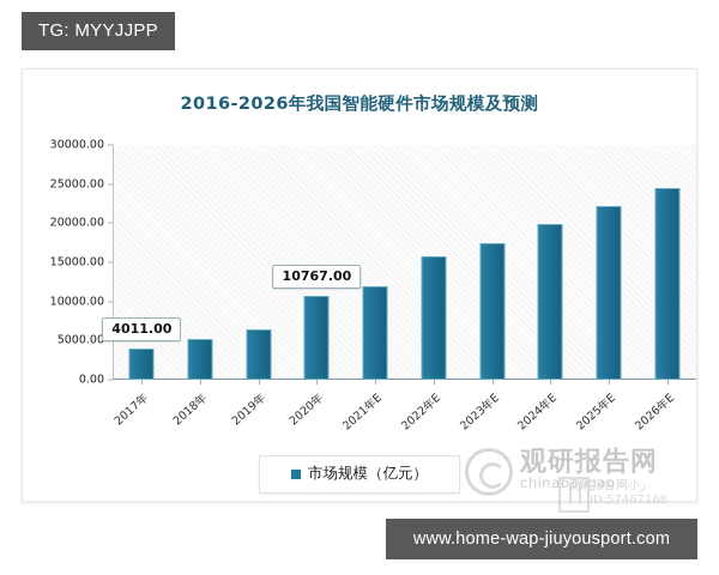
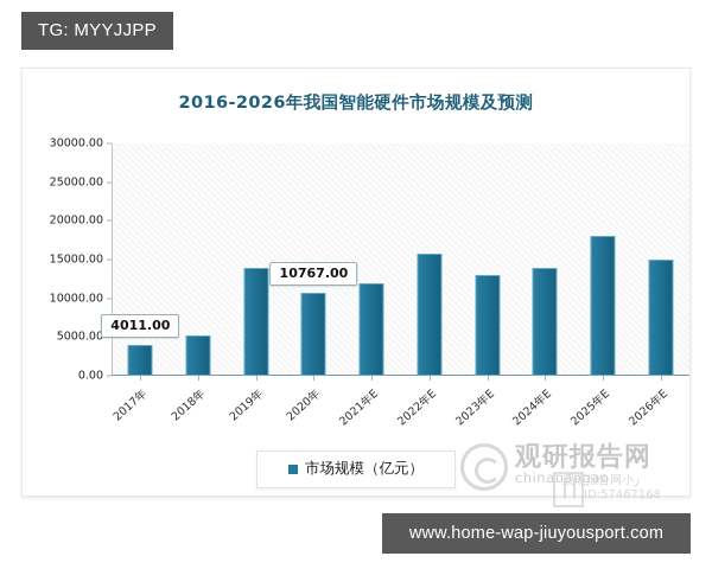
2019年: 6000 -> 14000
2023年E: 17000 -> 13000
2024年E: 20000 -> 14000
2025年E: 22000 -> 18000
2026年E: 24000 -> 15000
